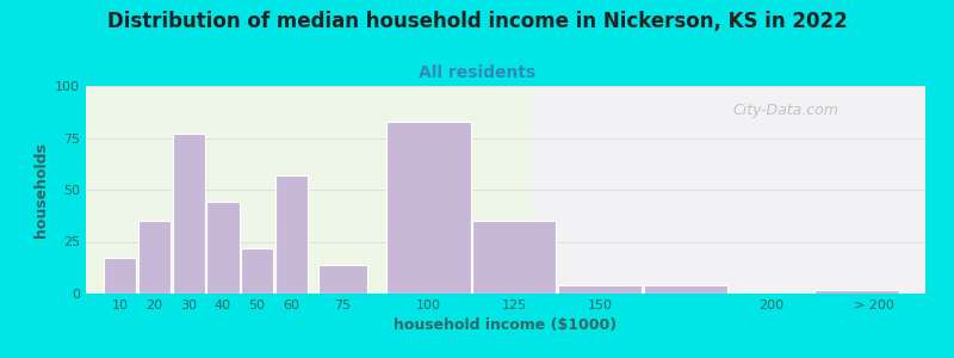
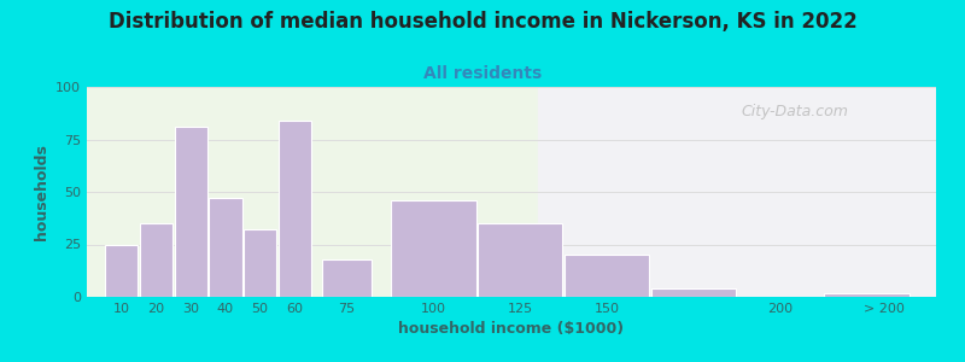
10: 17 -> 25
30: 77 -> 81
40: 44 -> 47
50: 22 -> 32
60: 57 -> 84
75: 14 -> 18
100: 83 -> 46
150: 4 -> 20
